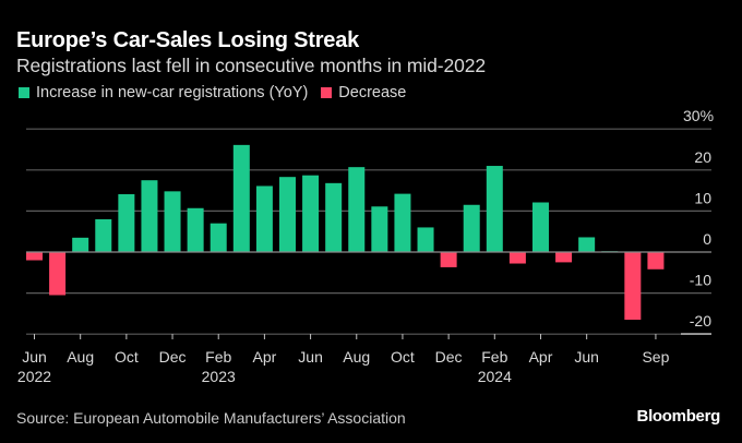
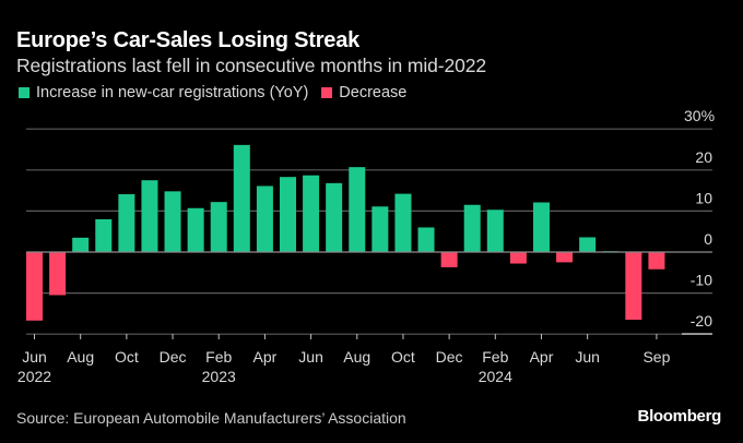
Jun 2022: -2 -> -17
Feb 2023: 7 -> 12
Feb 2024: 21 -> 10
